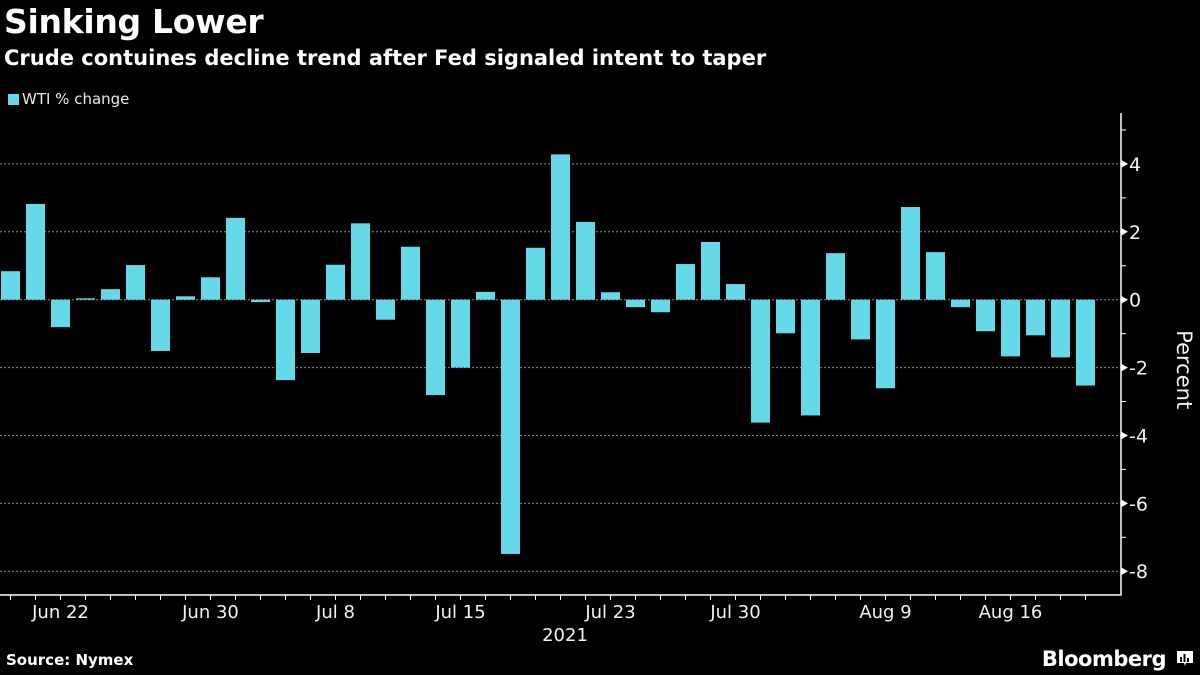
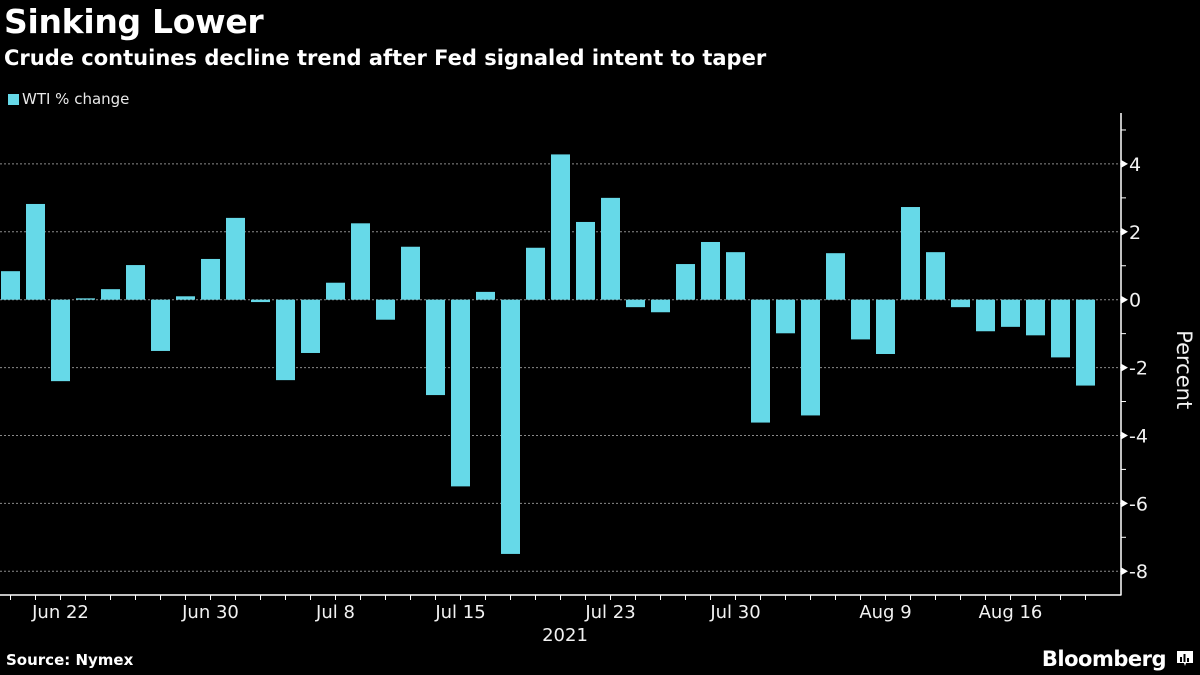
Jun 22: -0.8 -> -2.4
Jun 30: 0.7 -> 1.2
Jul 8: 1.0 -> 0.5
Jul 15: -2.0 -> -5.5
Jul 23: 0.2 -> 3.0
Jul 30: 0.5 -> 1.4
Aug 9: -2.6 -> -1.6
Aug 16: -1.7 -> -0.8
